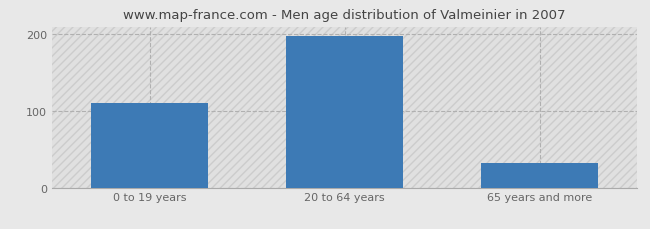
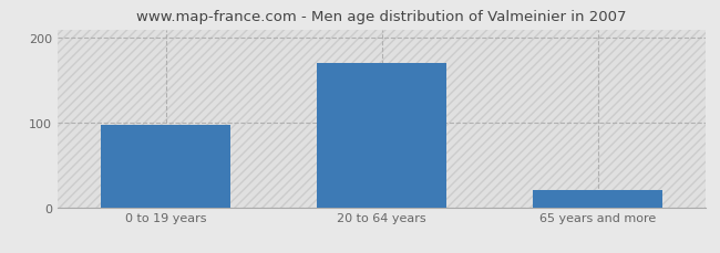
0 to 19 years: 110 -> 97
20 to 64 years: 198 -> 170
65 years and more: 32 -> 20
